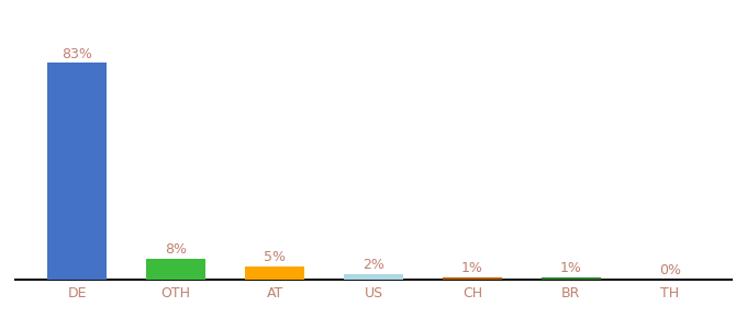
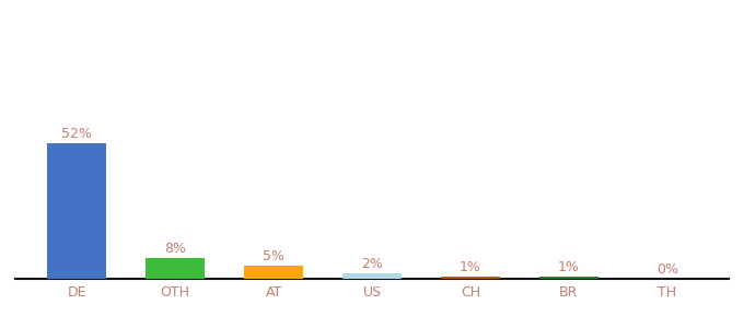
DE: 83% -> 52%
